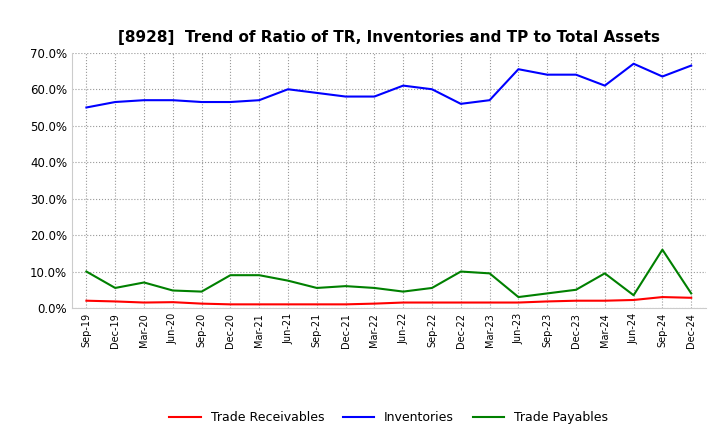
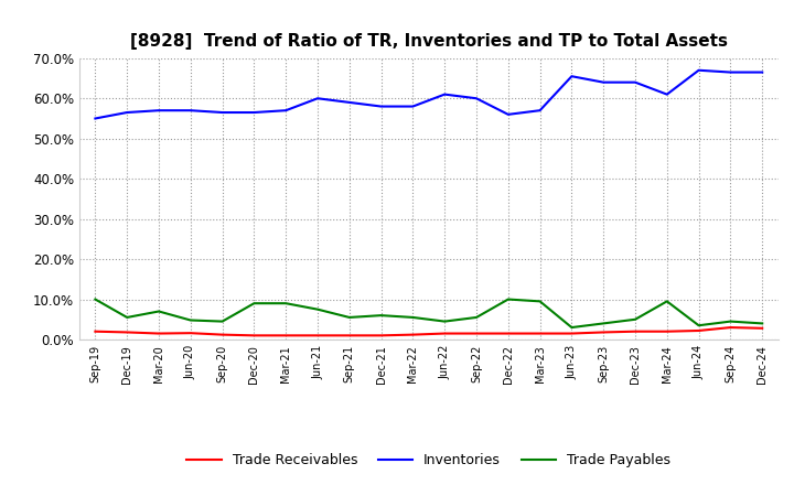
Inventories/Sep-24: 63.5% -> 66.5%
Trade Payables/Sep-24: 16.0% -> 4.5%
